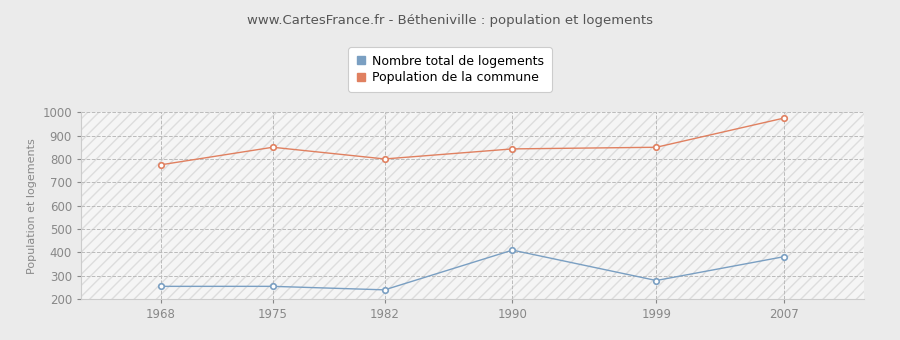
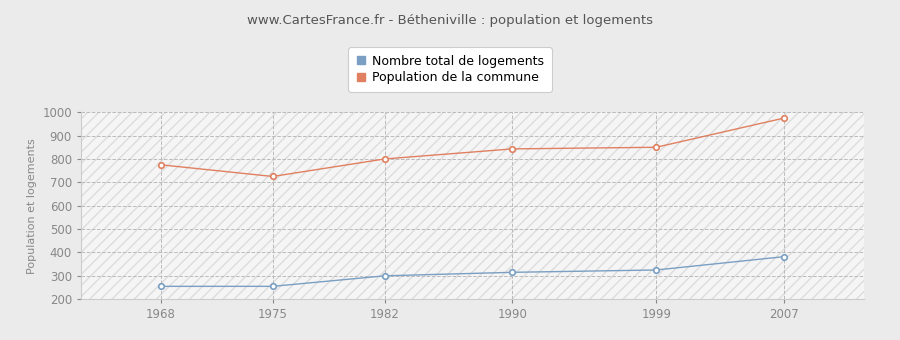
Population de la commune/1975: 850 -> 725
Nombre total de logements/1982: 240 -> 300
Nombre total de logements/1990: 410 -> 315
Nombre total de logements/1999: 280 -> 325
